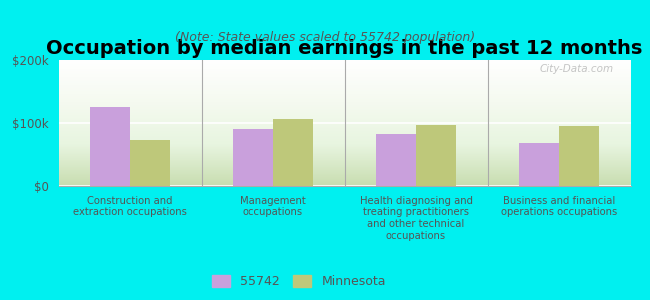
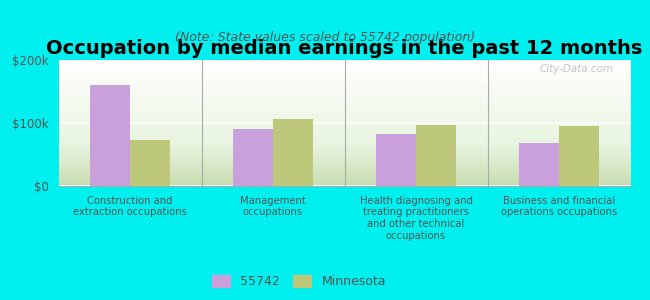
55742/Construction and extraction occupations: $125k -> $160k
